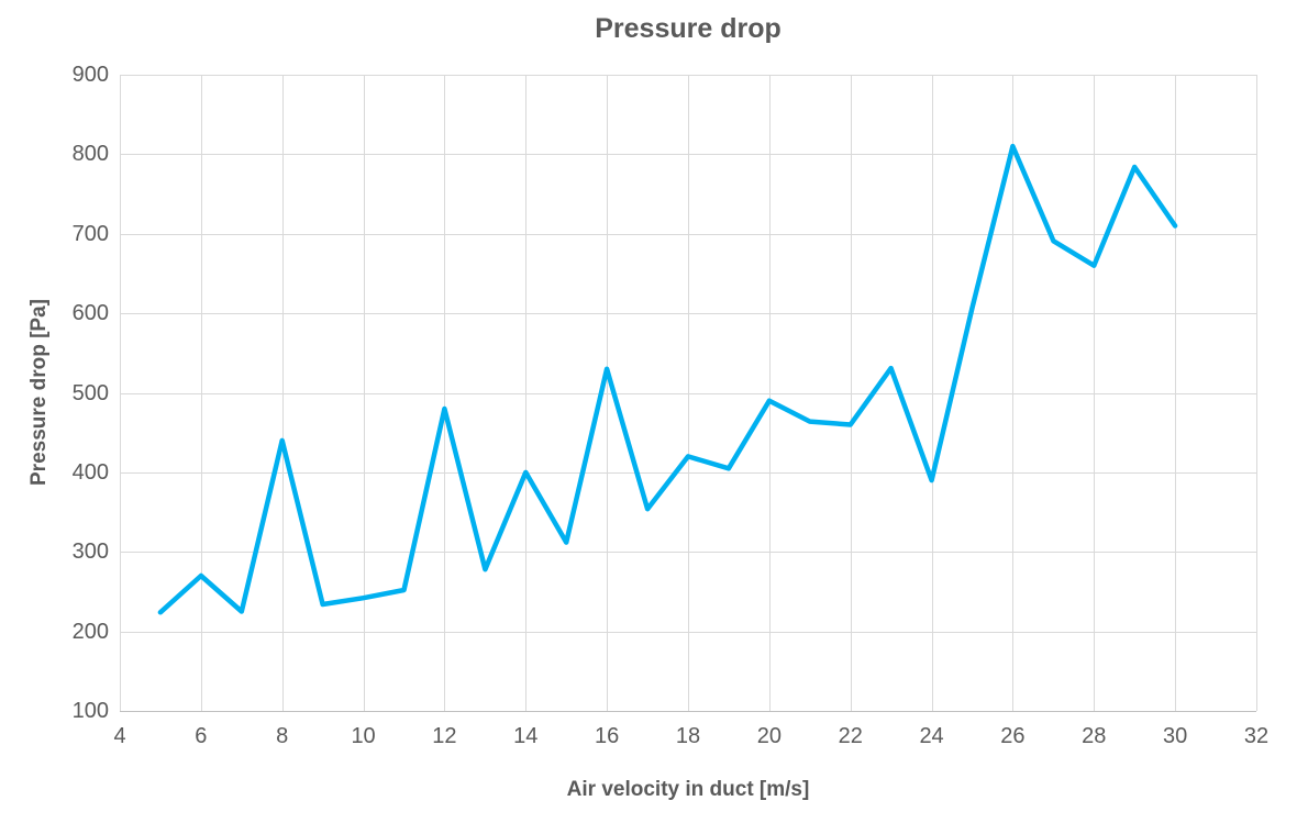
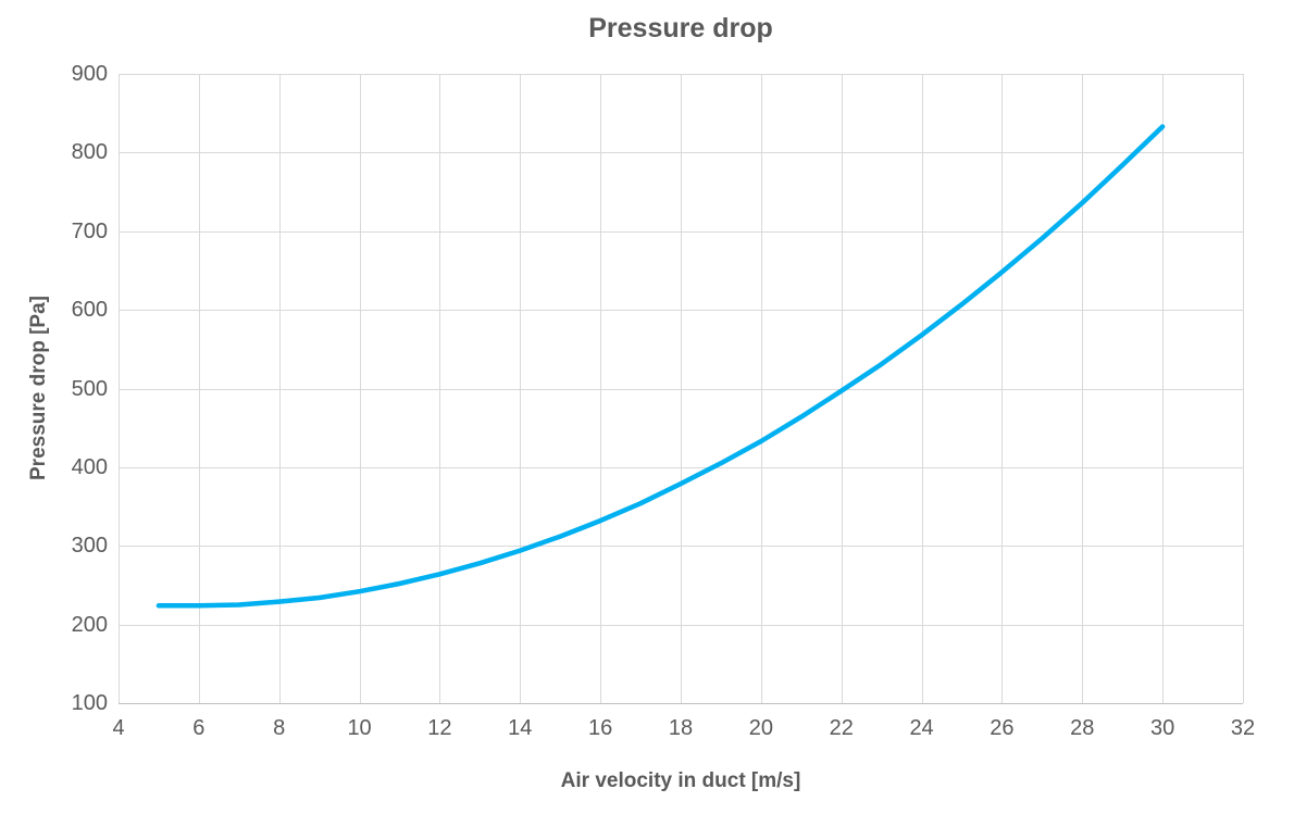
6: 270 -> 220
8: 440 -> 230
12: 480 -> 260
14: 400 -> 290
16: 530 -> 330
18: 420 -> 380
20: 490 -> 430
22: 460 -> 500
24: 390 -> 570
26: 810 -> 650
28: 660 -> 740
30: 710 -> 830
